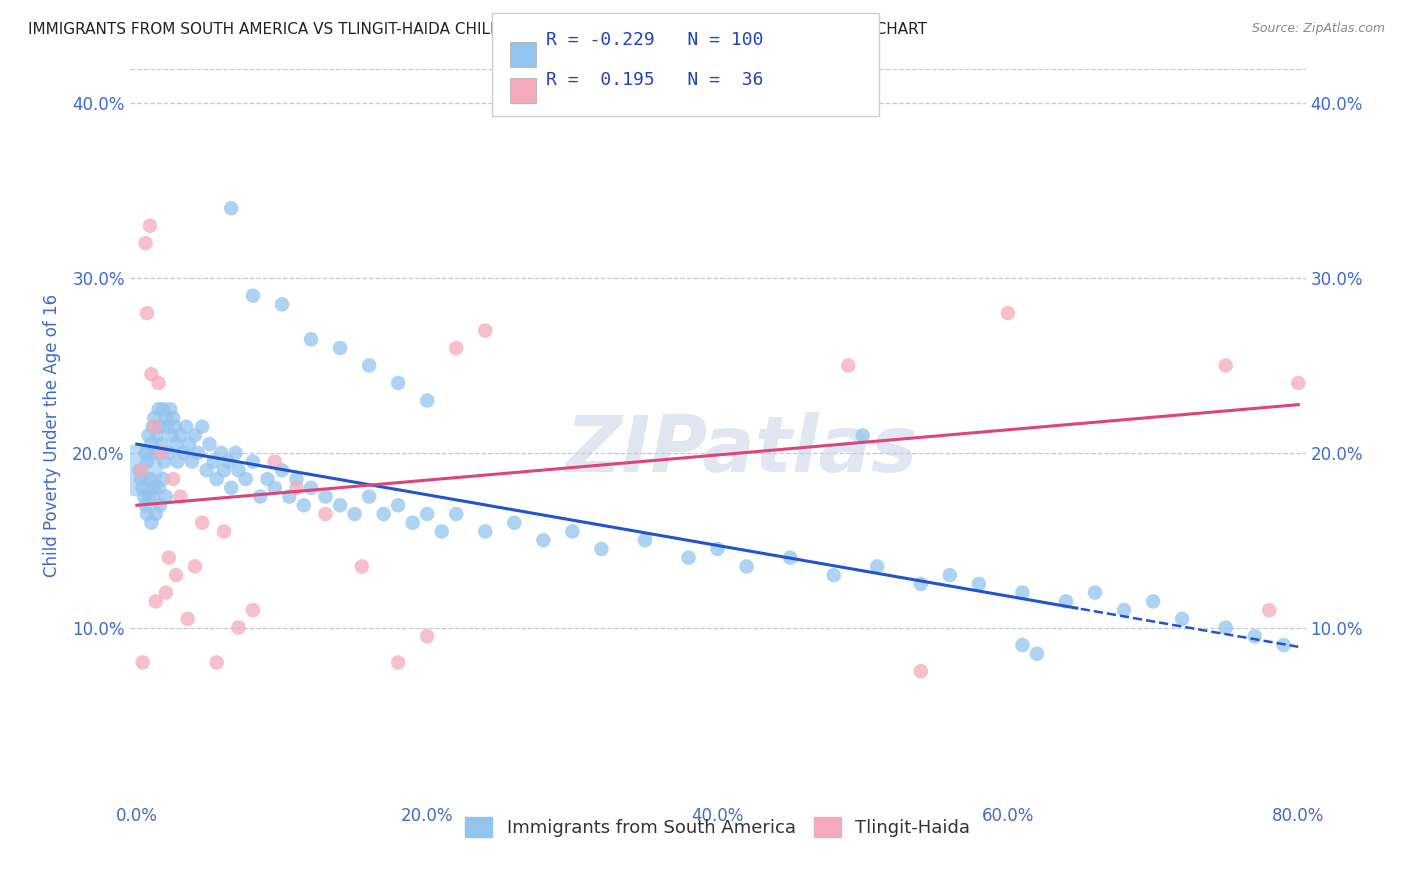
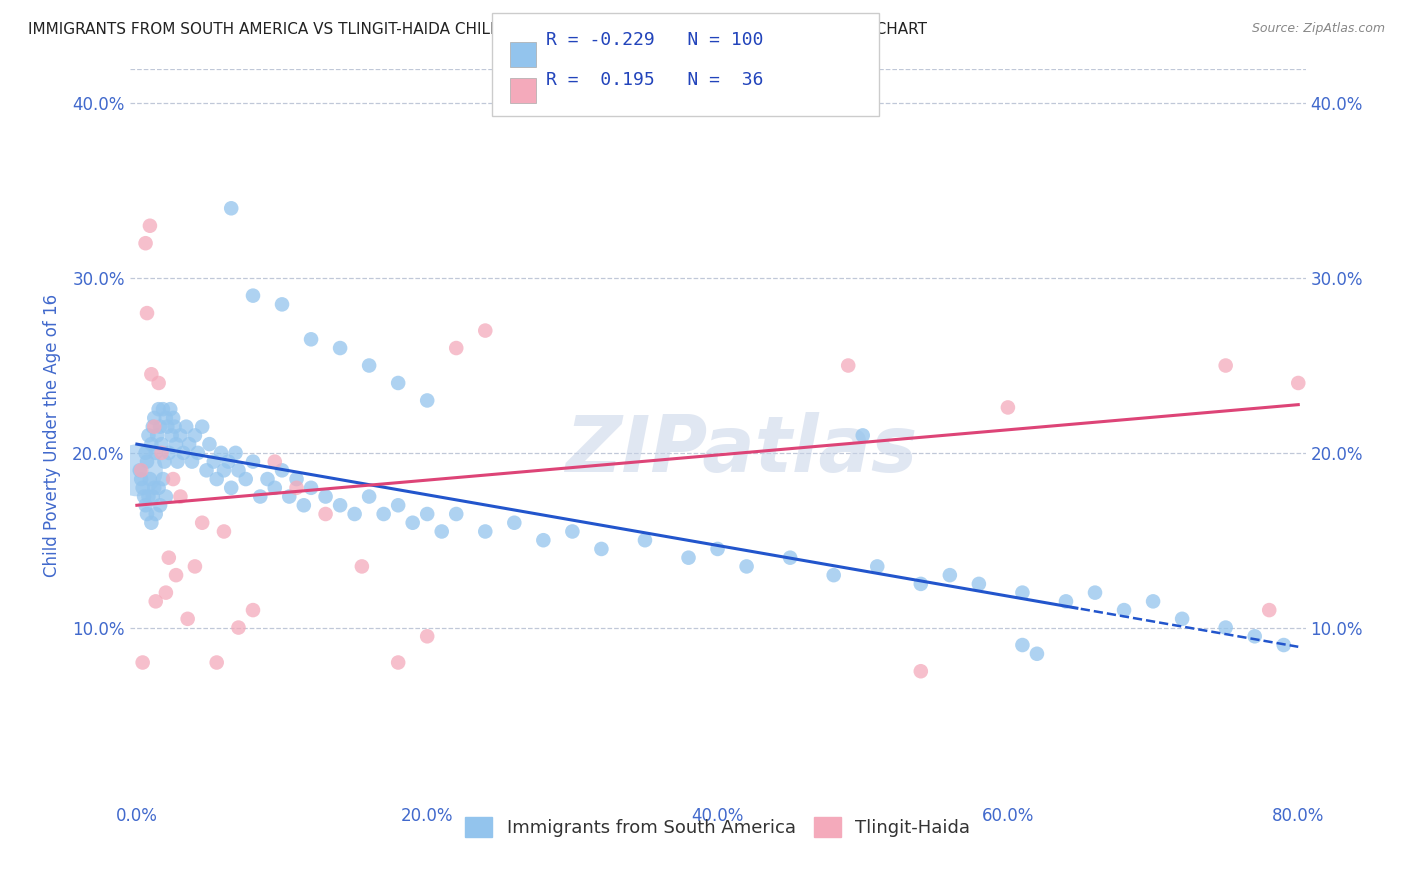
Tlingit-Haida/60.0%: 28.0% -> 22.6%
